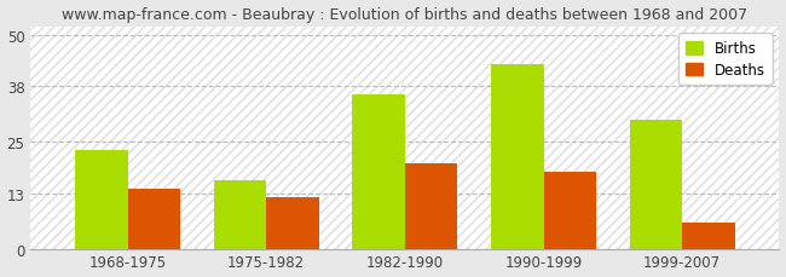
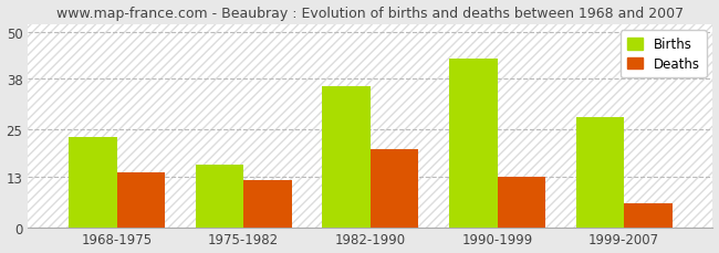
Deaths/1990-1999: 18 -> 13
Births/1999-2007: 30 -> 28
